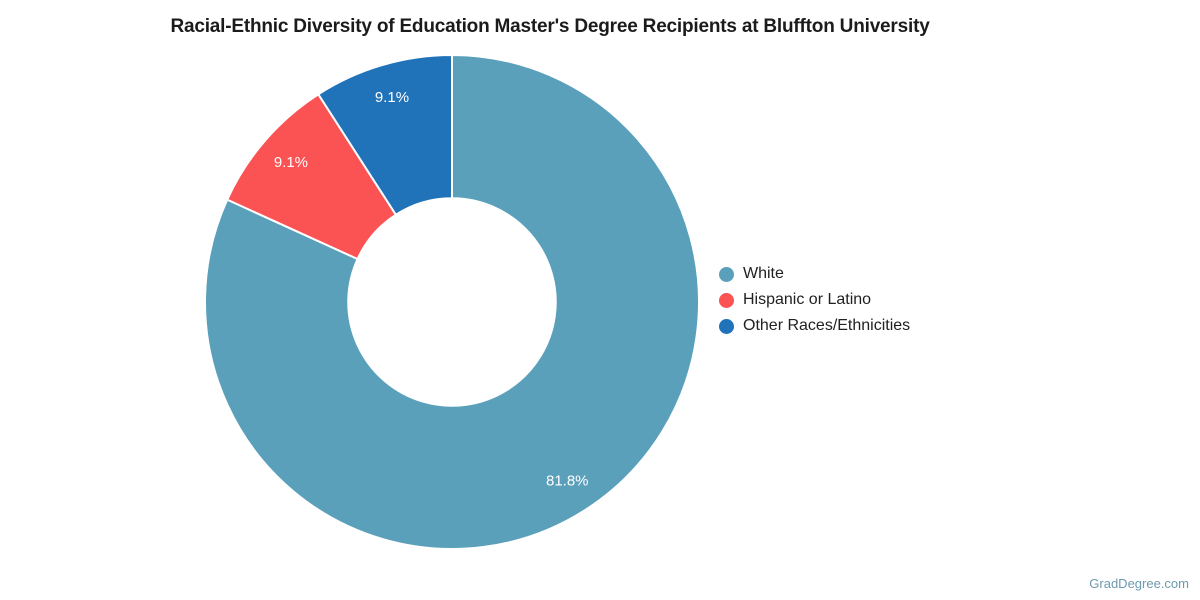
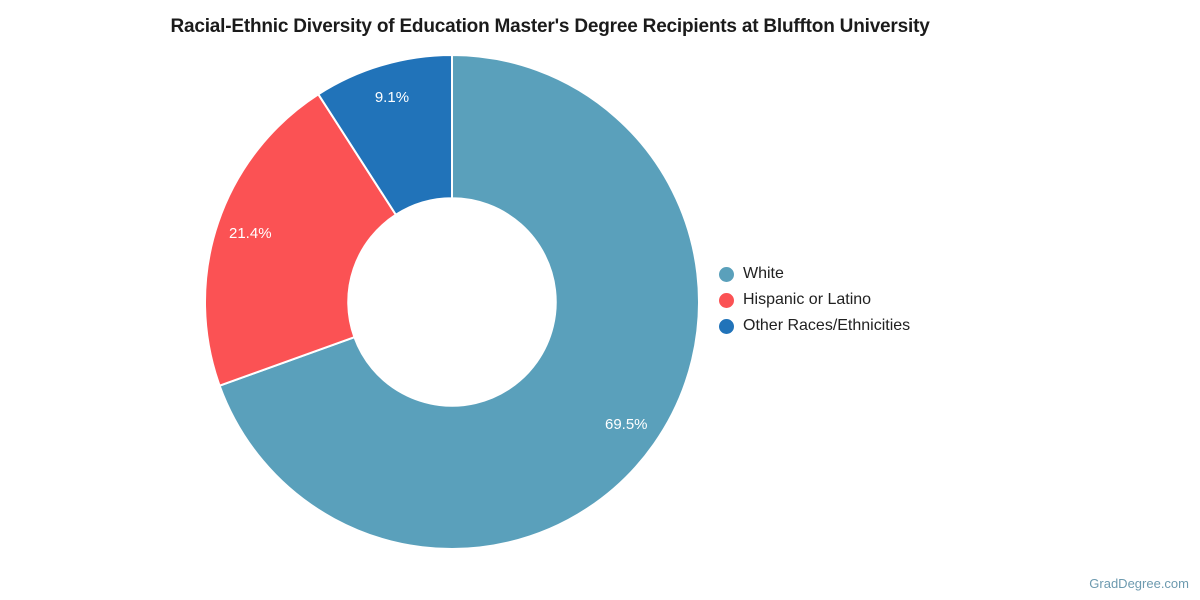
White: 81.8% -> 69.5%
Hispanic or Latino: 9.1% -> 21.4%
